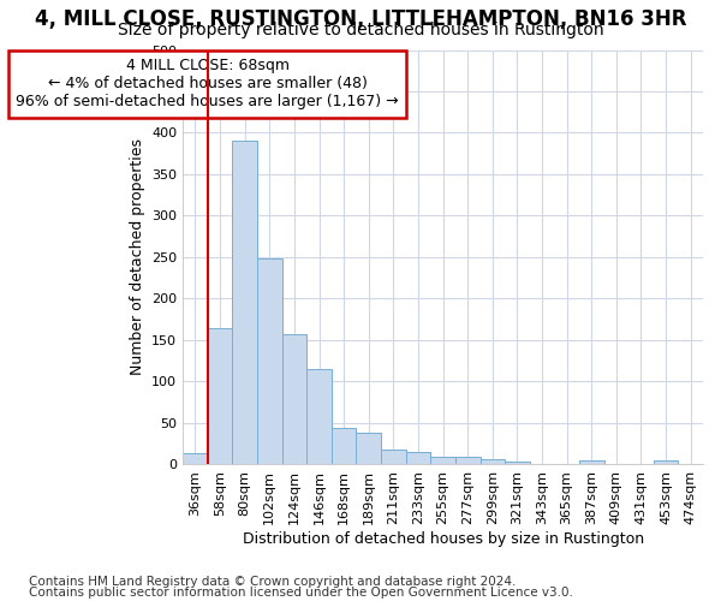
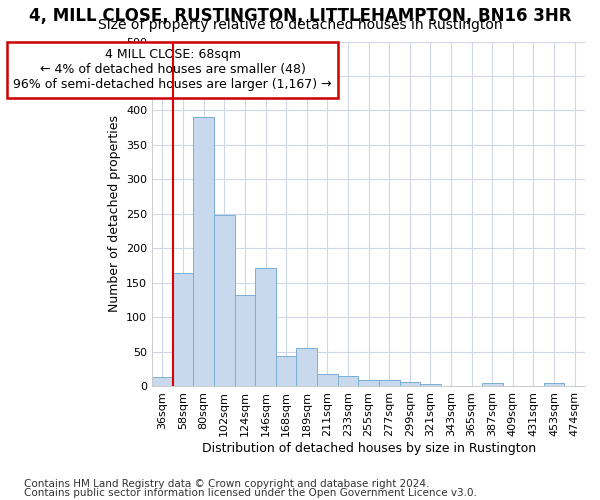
124sqm: 157 -> 132
146sqm: 115 -> 172
189sqm: 39 -> 56
